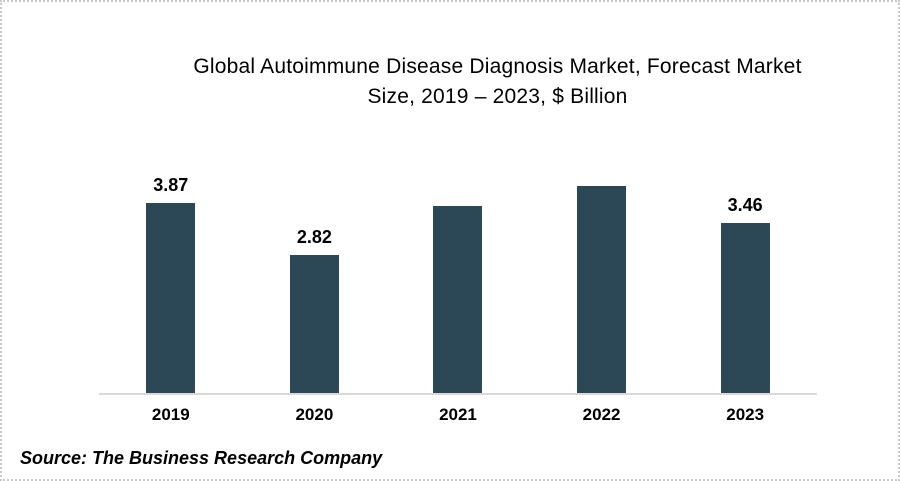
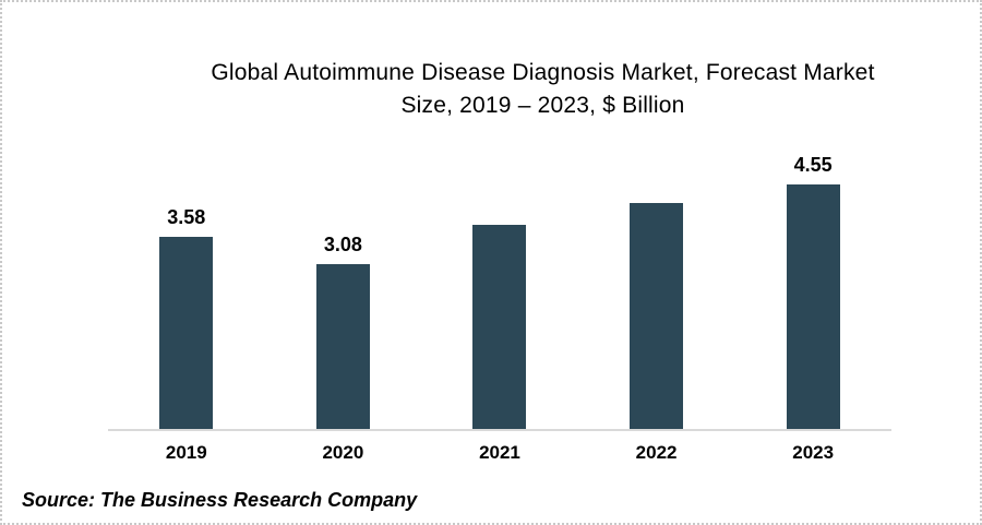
2019: 3.87 -> 3.58
2020: 2.82 -> 3.08
2023: 3.46 -> 4.55
